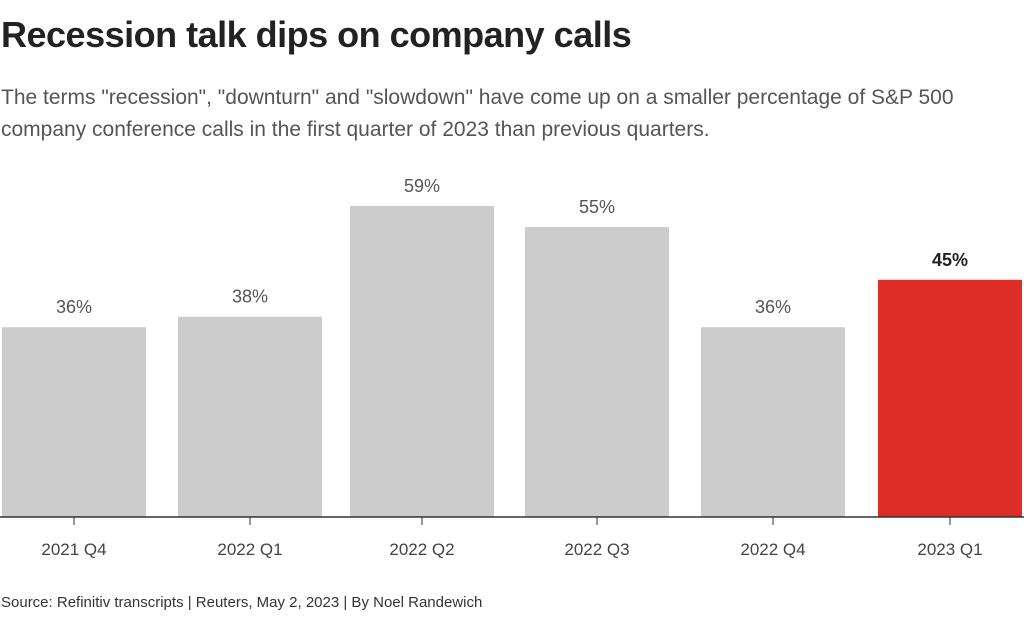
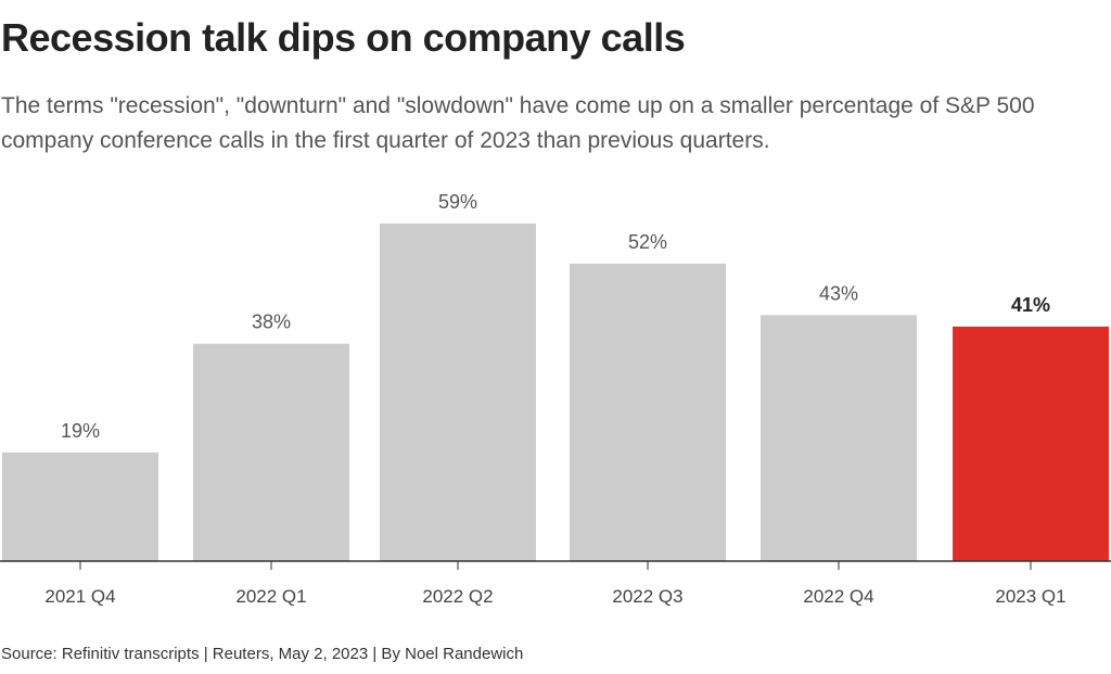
2021 Q4: 36% -> 19%
2022 Q3: 55% -> 52%
2022 Q4: 36% -> 43%
2023 Q1: 45% -> 41%
